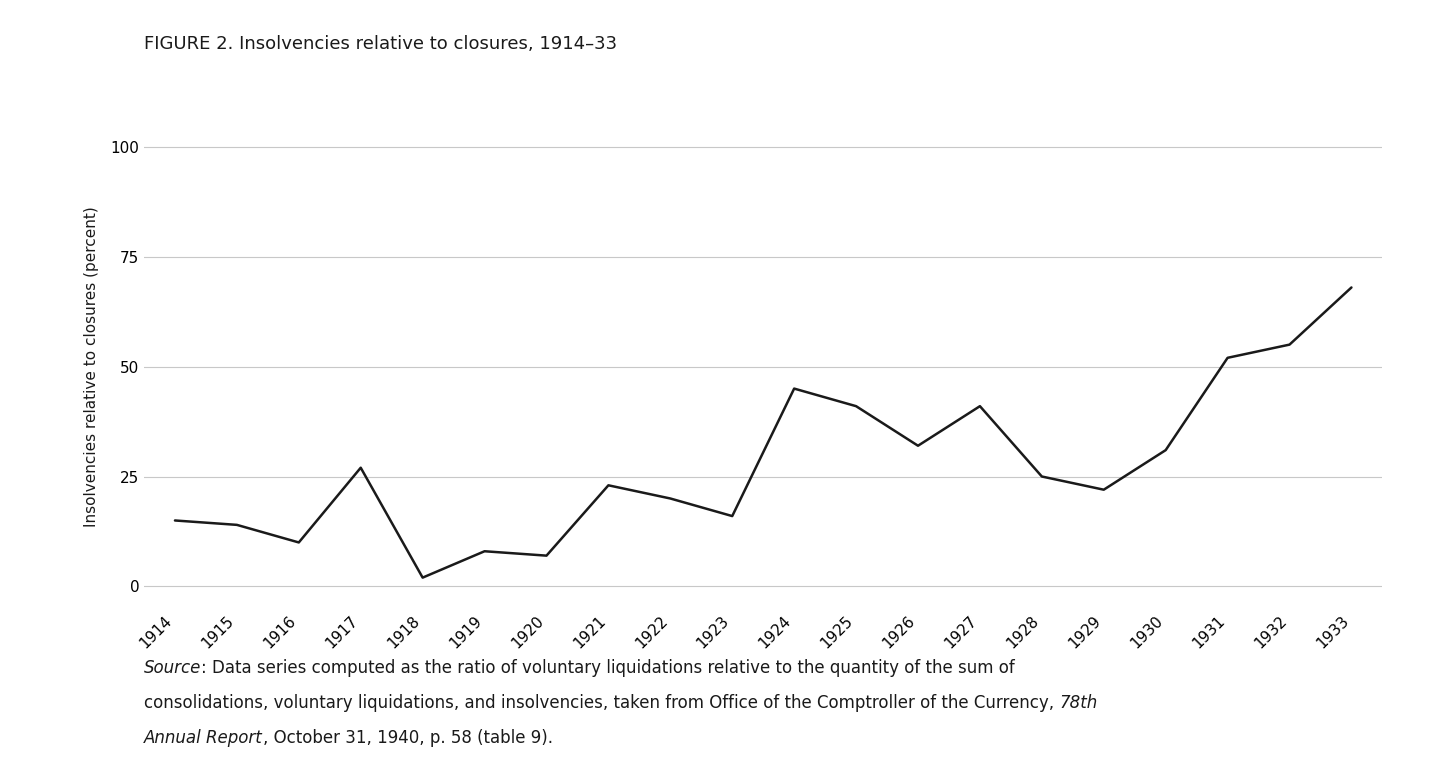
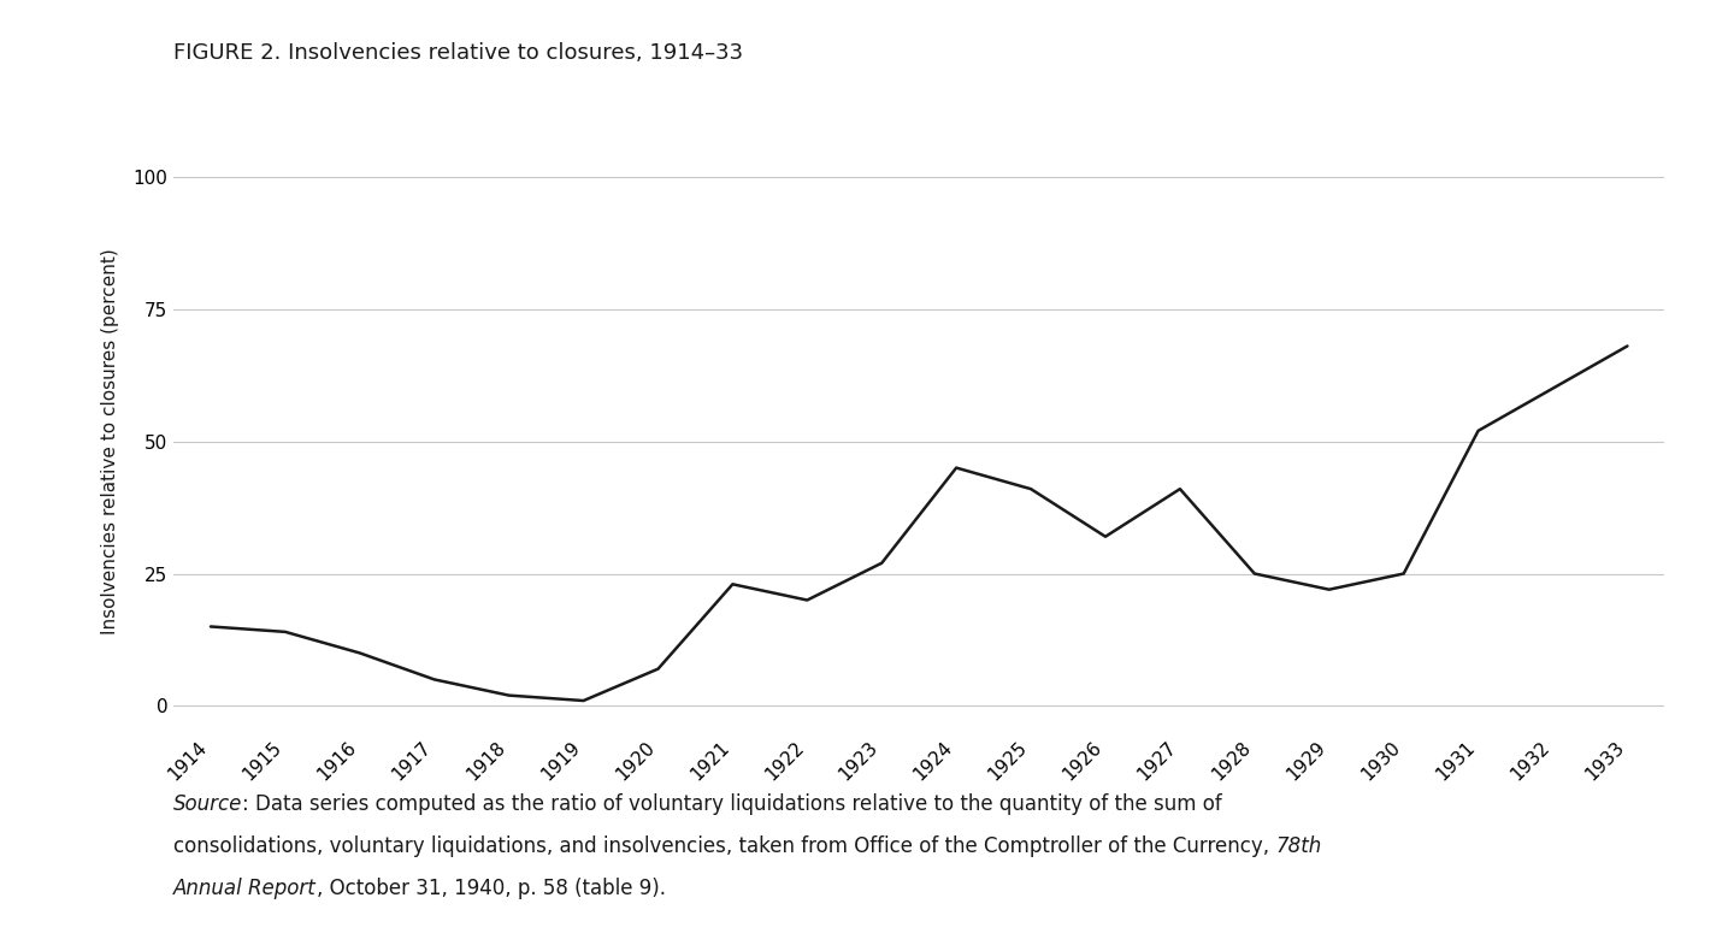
1917: 27 -> 5
1919: 8 -> 1
1923: 16 -> 27
1930: 31 -> 25
1932: 55 -> 60
